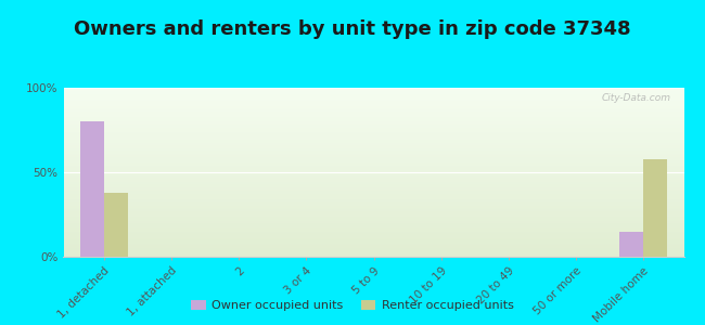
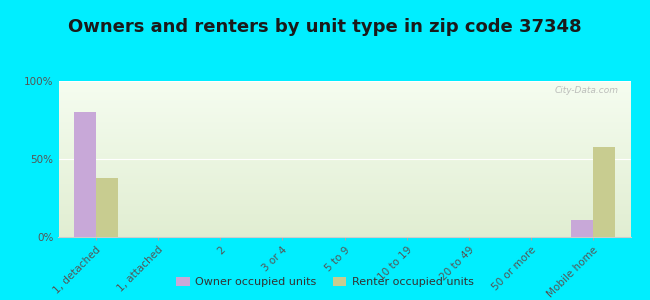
Owner occupied units/Mobile home: 15% -> 11%
